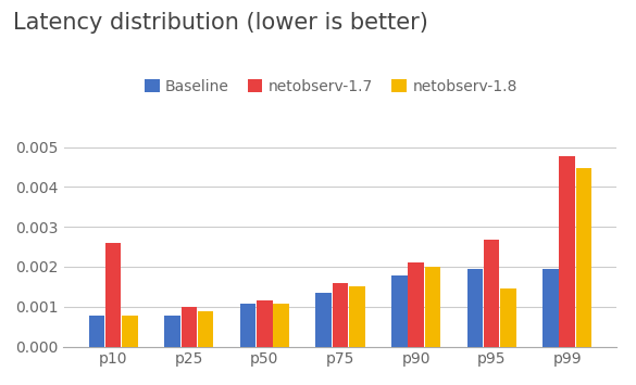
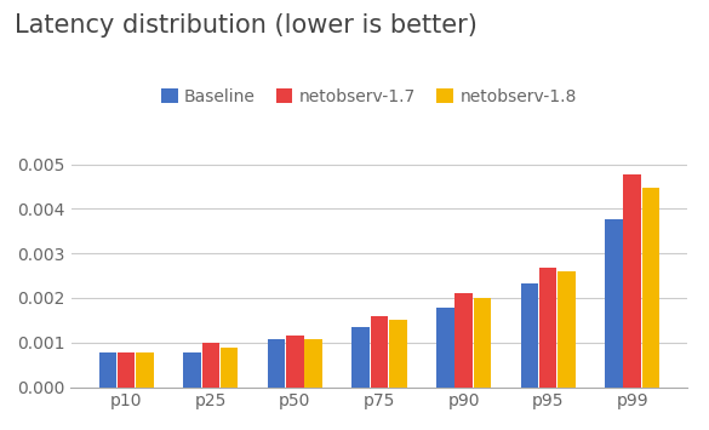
netobserv-1.7/p10: 0.00260 -> 0.00078
Baseline/p95: 0.00195 -> 0.00232
netobserv-1.8/p95: 0.00145 -> 0.00260
Baseline/p99: 0.00195 -> 0.00378
